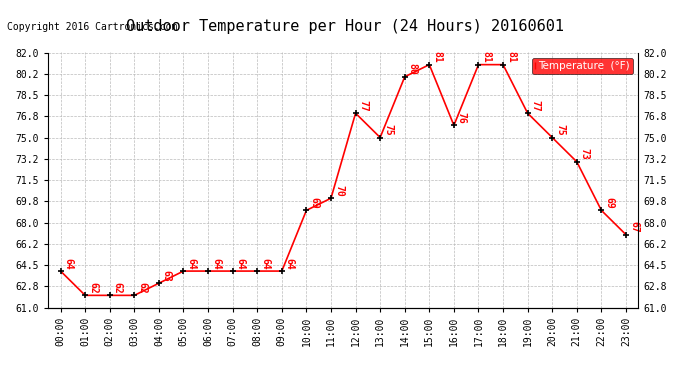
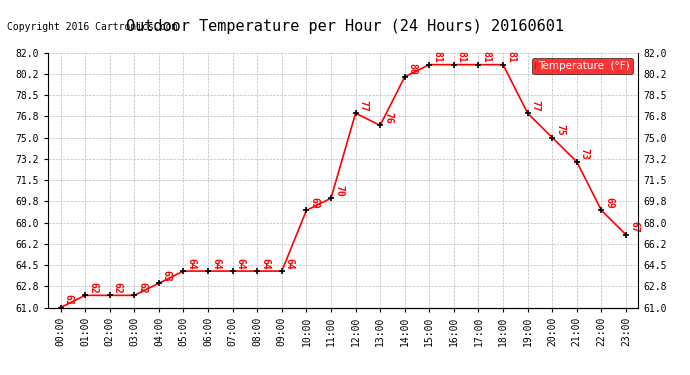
00:00: 64 -> 61
13:00: 75 -> 76
16:00: 76 -> 81
